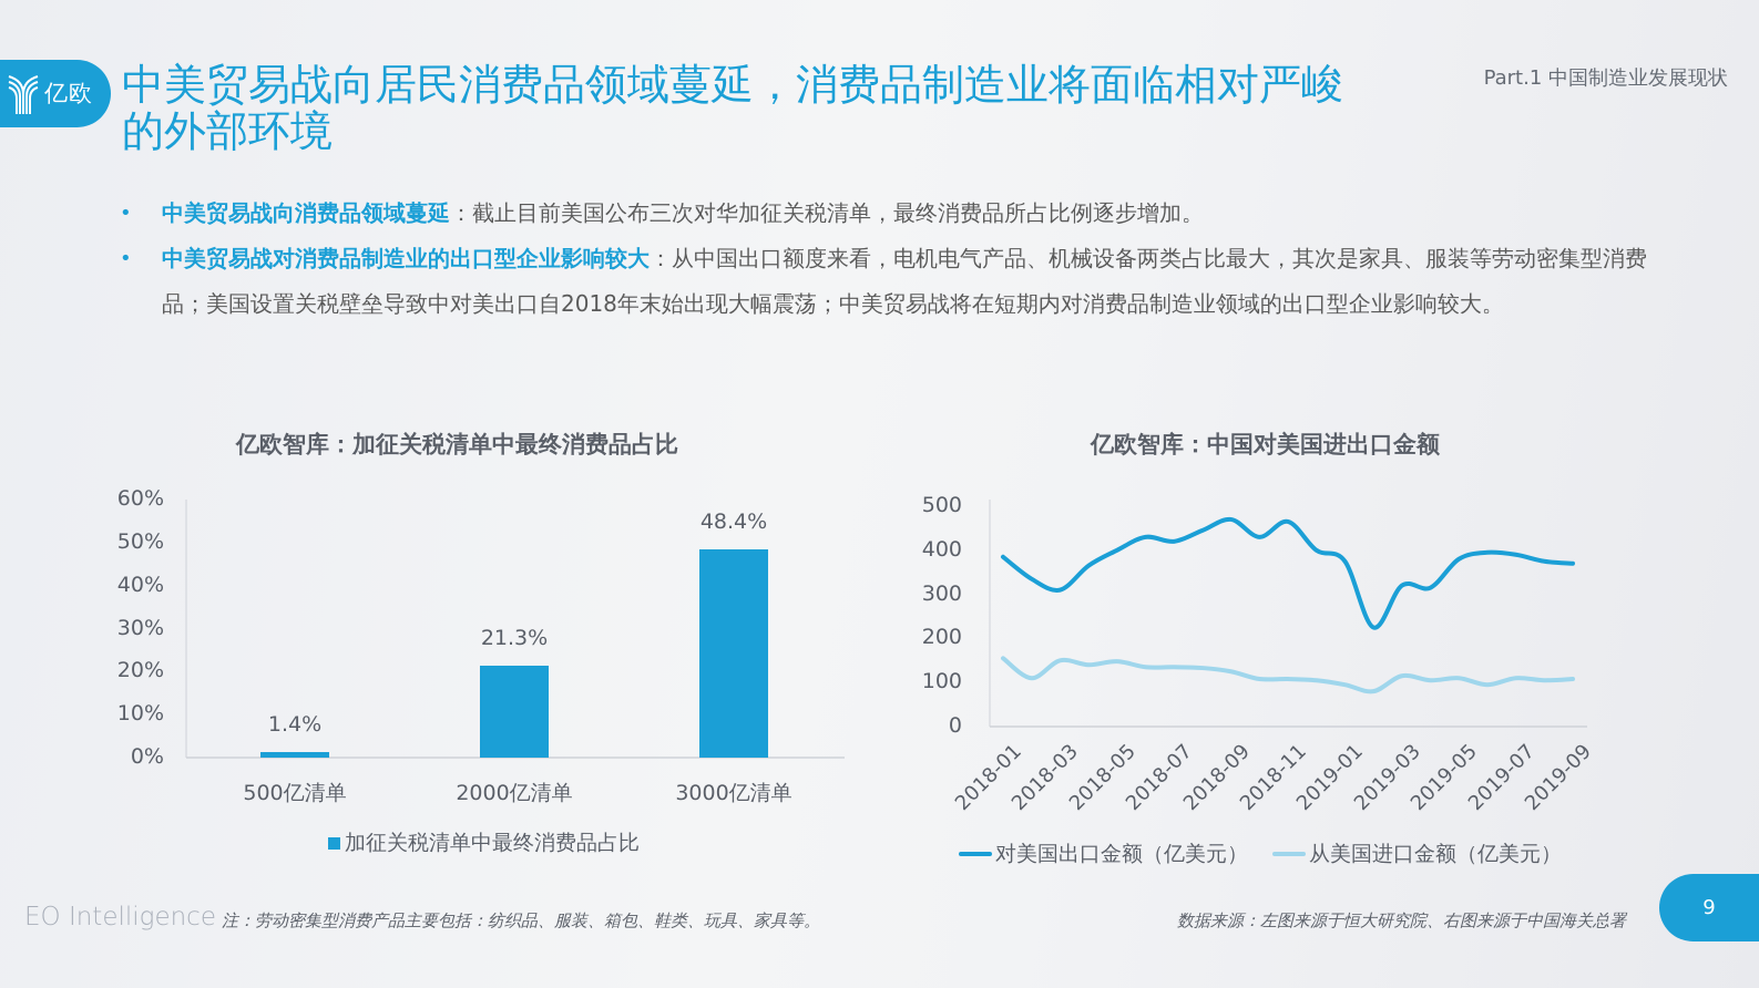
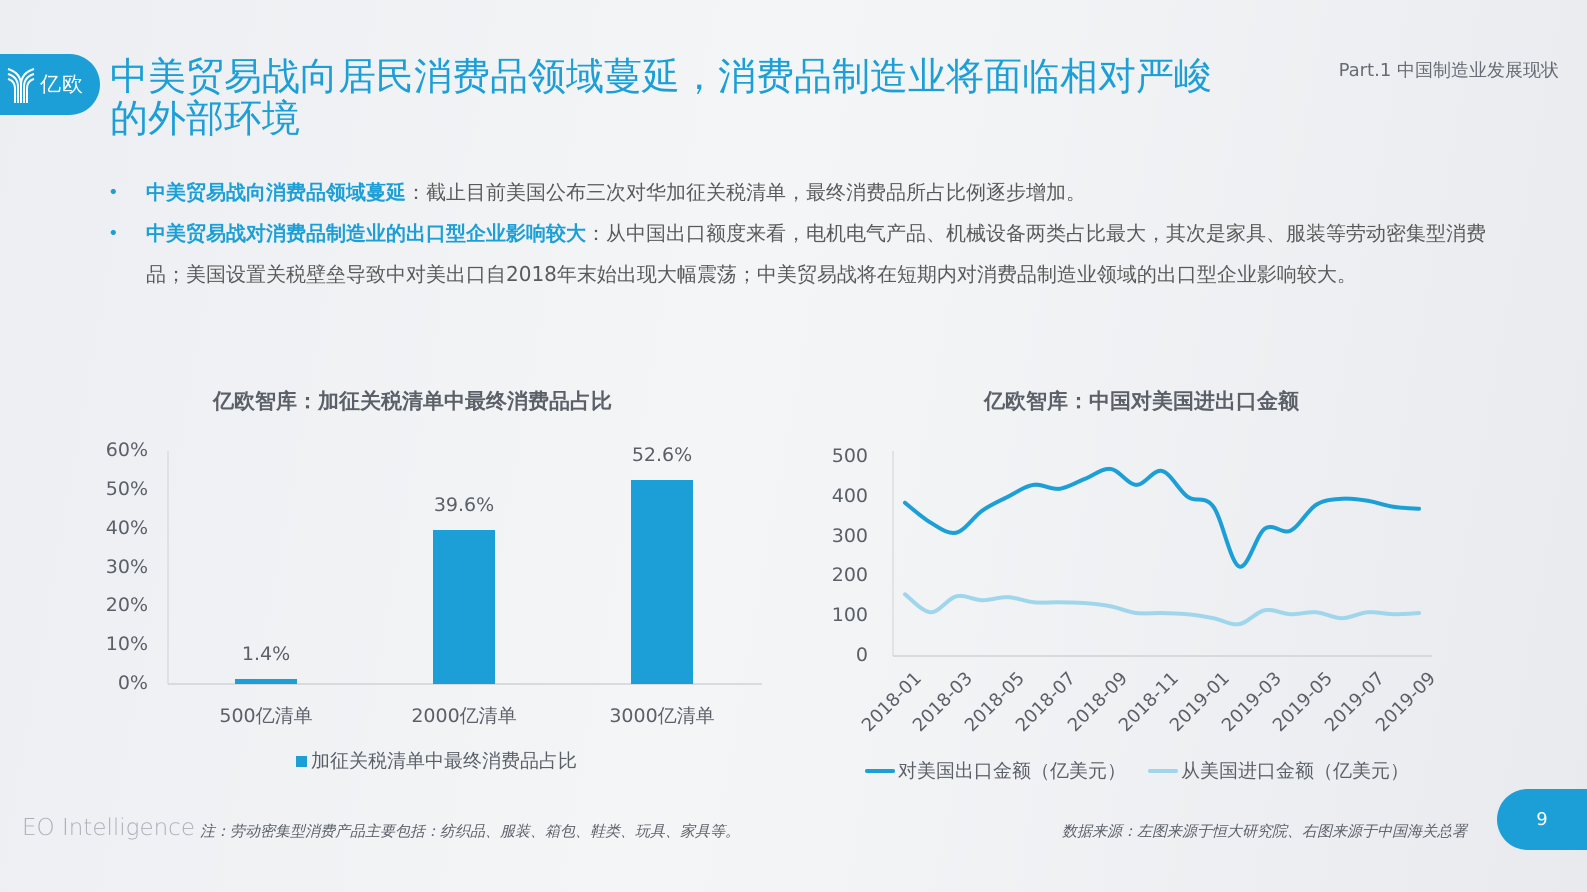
亿欧智库：加征关税清单中最终消费品占比/2000亿清单: 21.3% -> 39.6%
亿欧智库：加征关税清单中最终消费品占比/3000亿清单: 48.4% -> 52.6%
